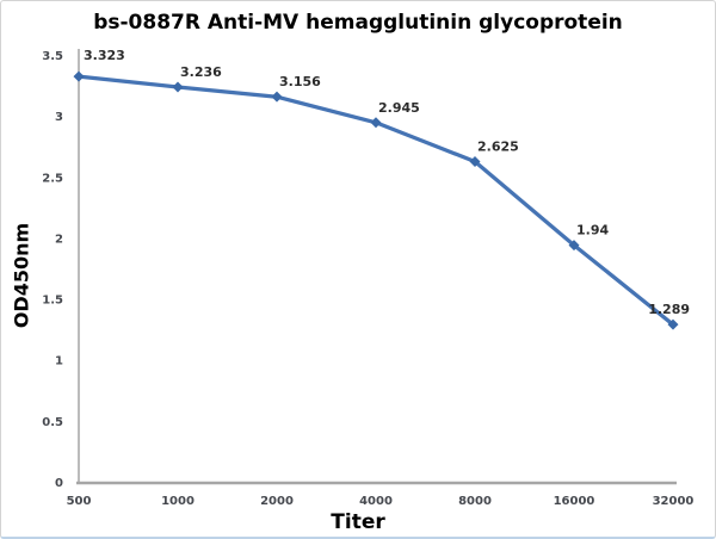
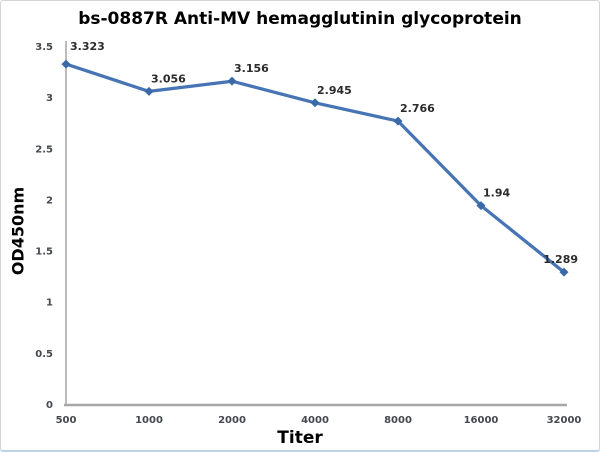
1000: 3.236 -> 3.056
8000: 2.625 -> 2.766
